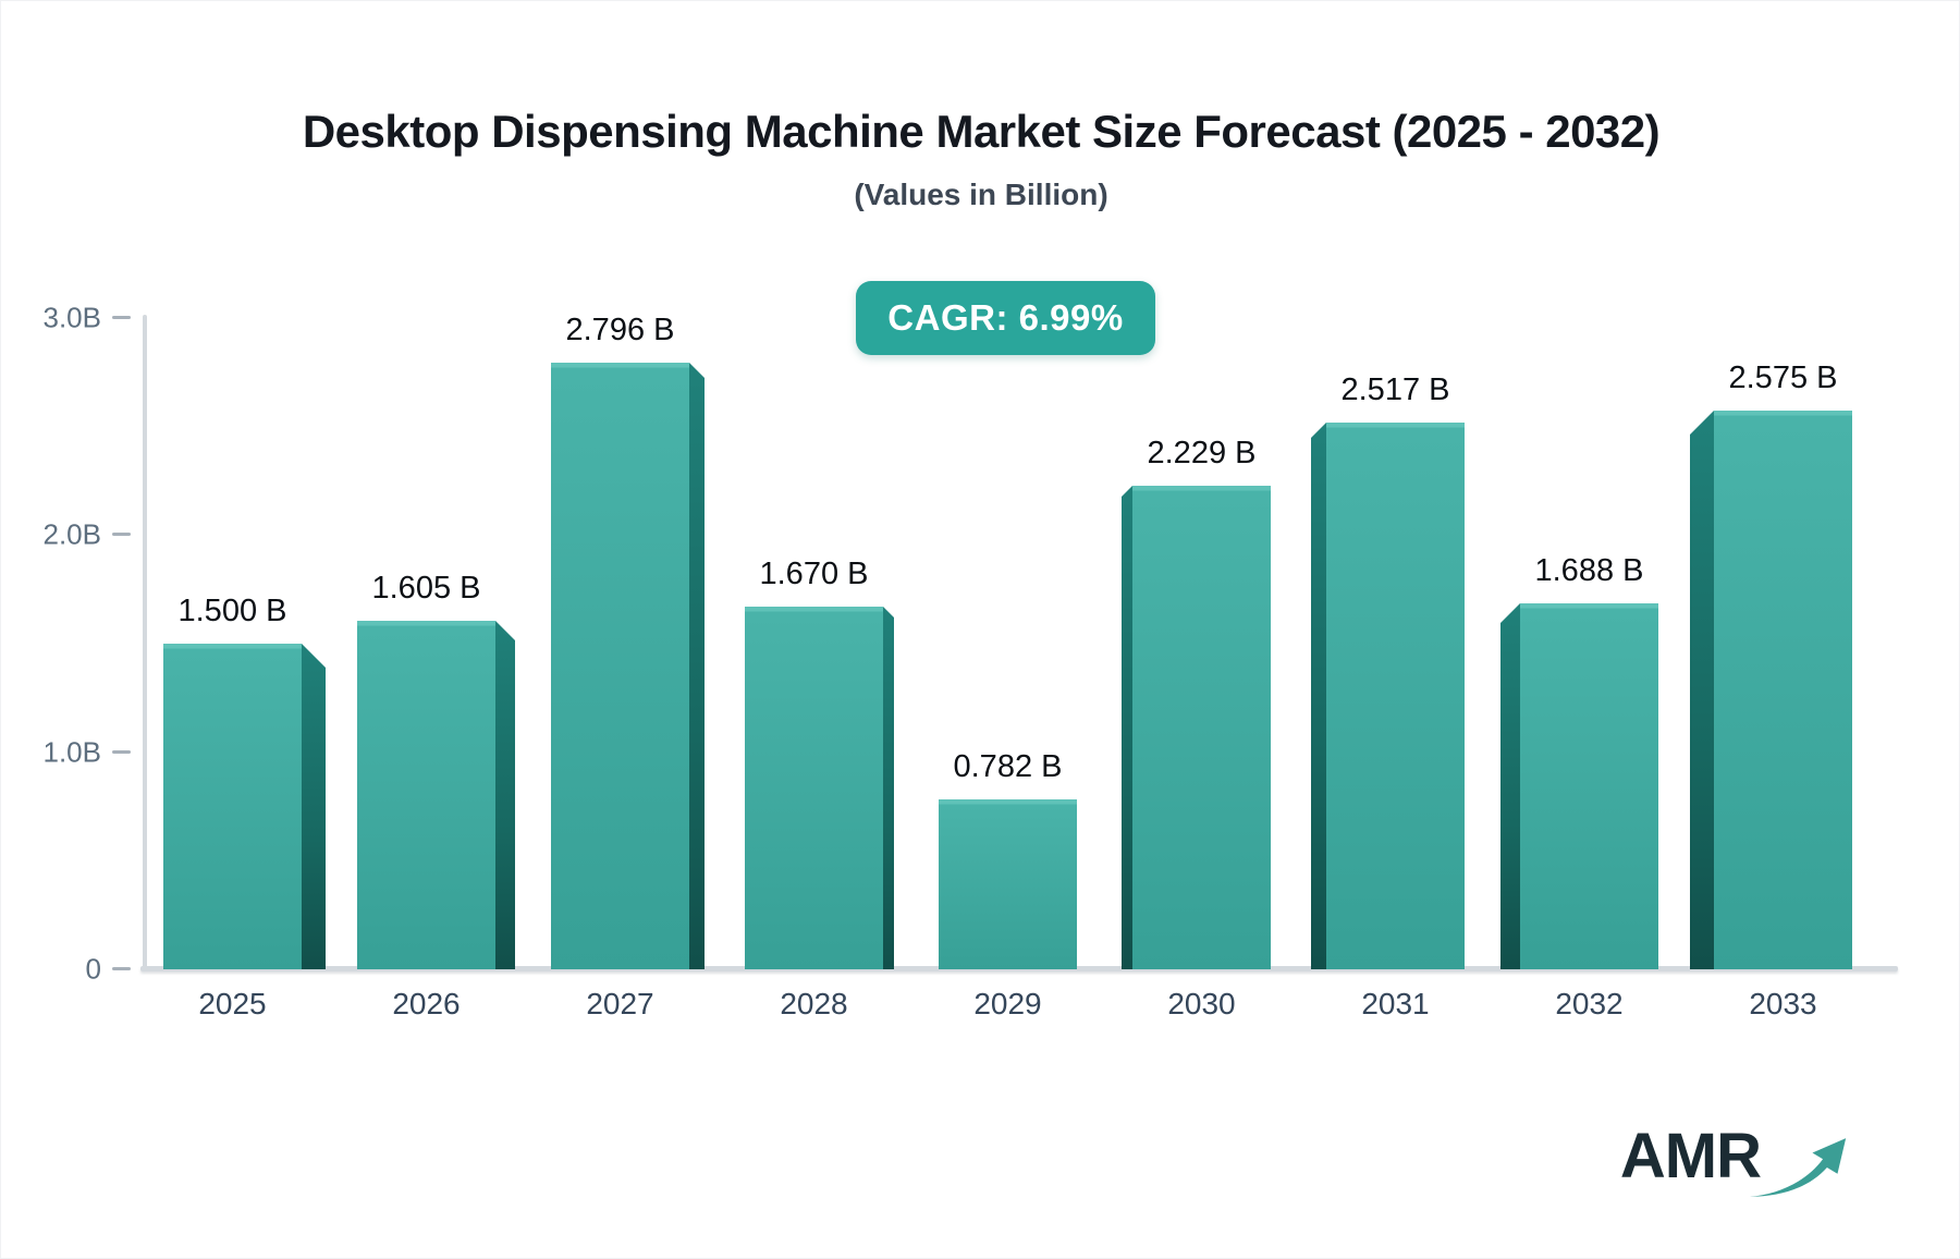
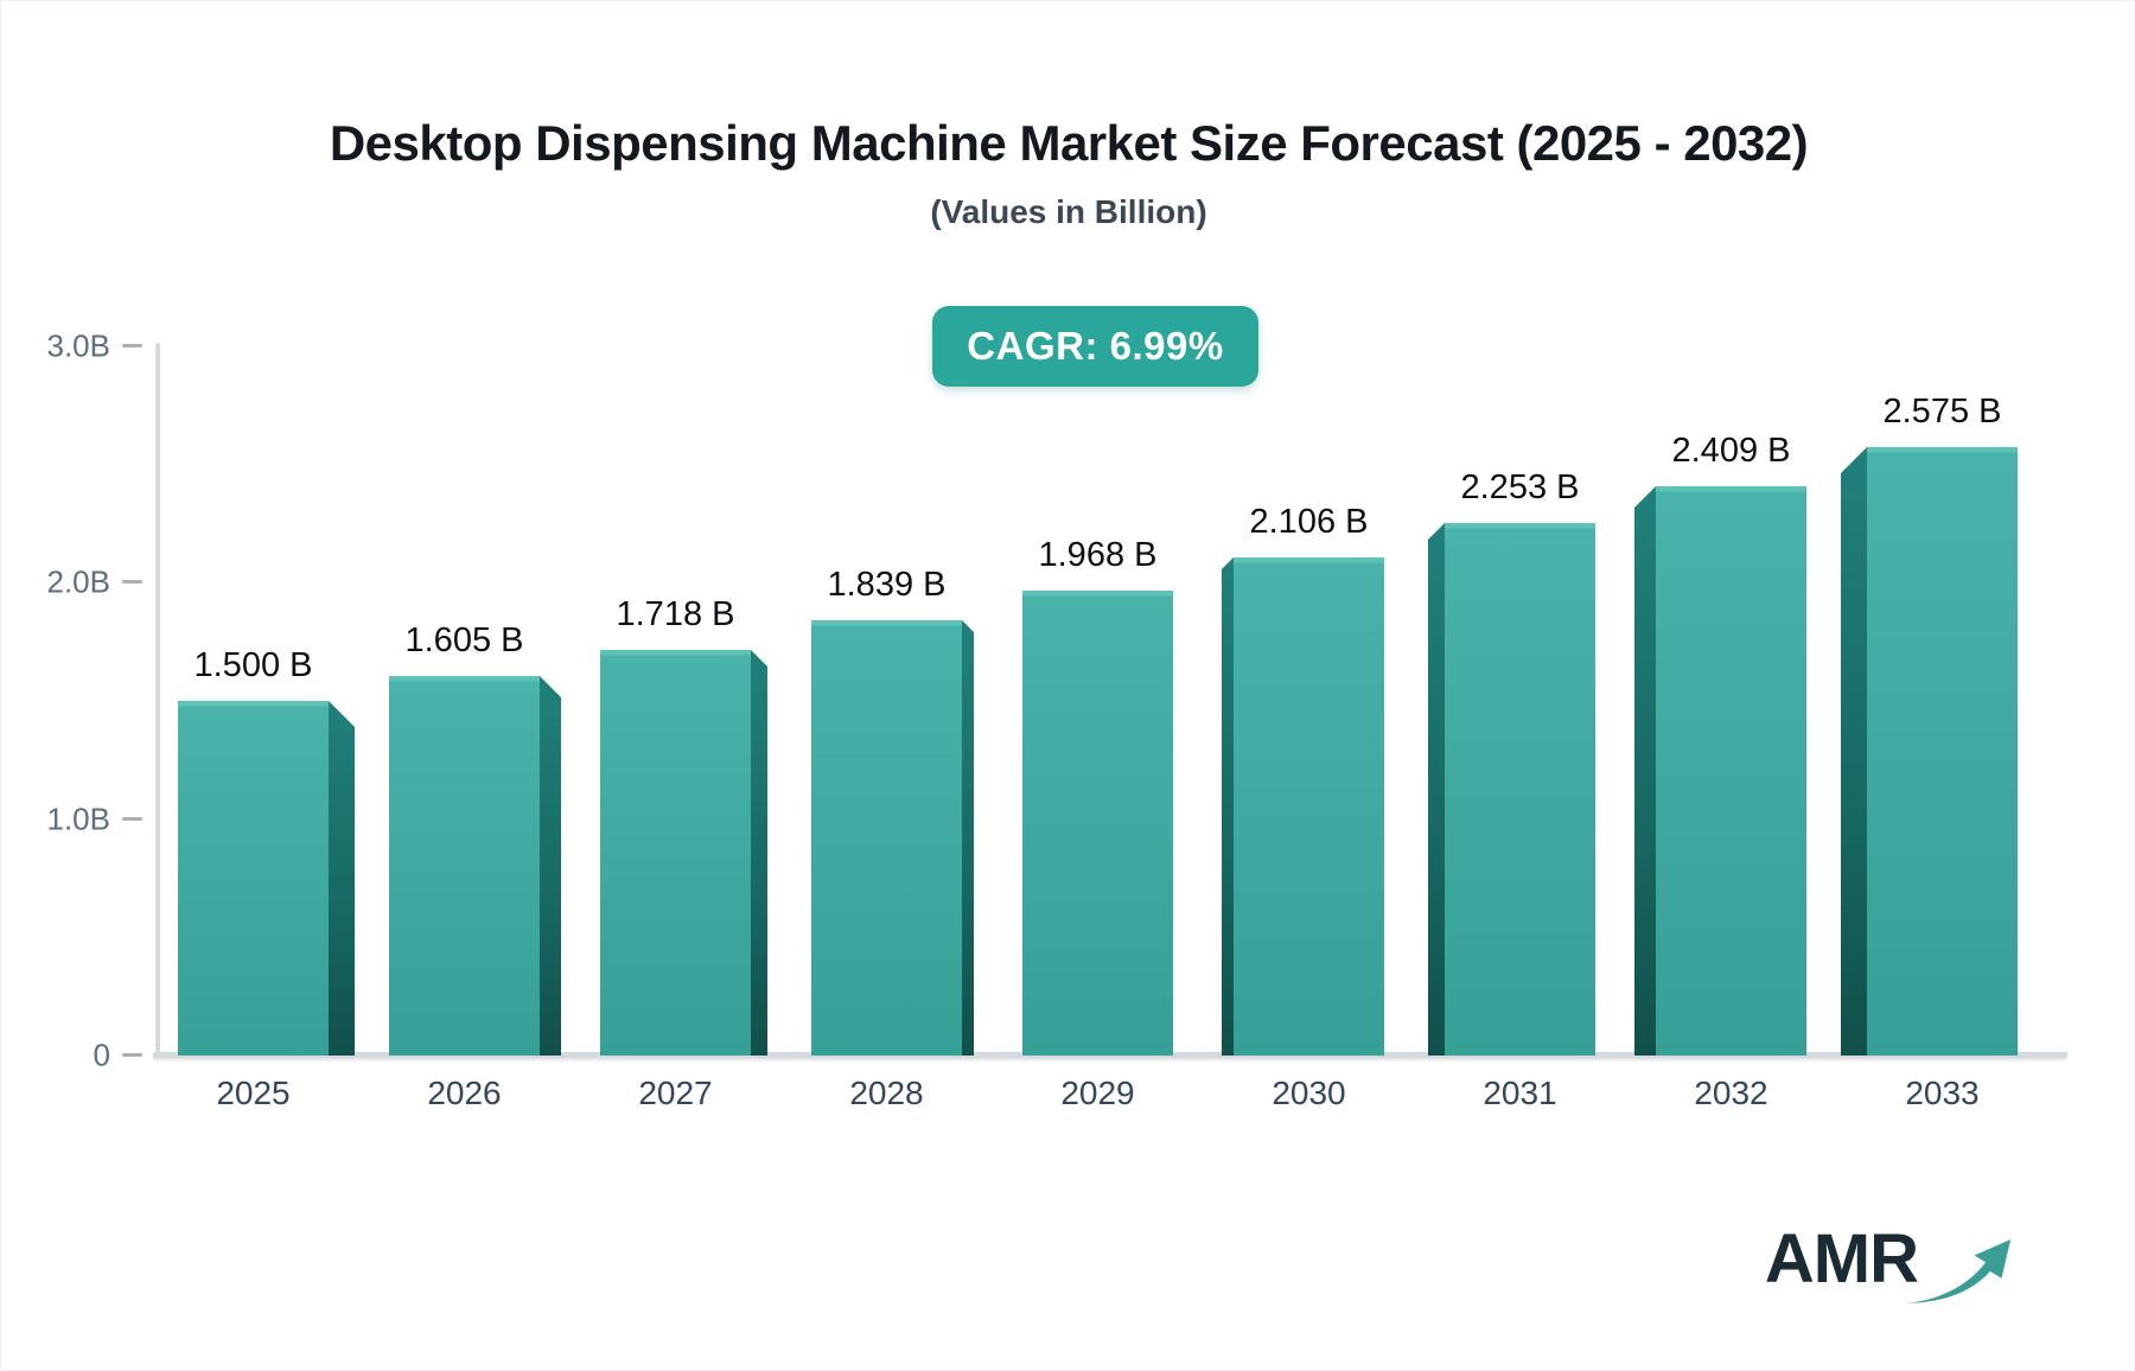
2027: 2.796 -> 1.718
2028: 1.670 -> 1.839
2029: 0.782 -> 1.968
2030: 2.229 -> 2.106
2031: 2.517 -> 2.253
2032: 1.688 -> 2.409
